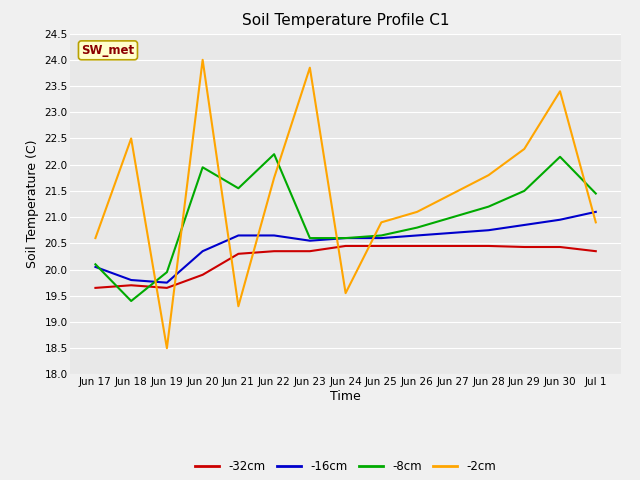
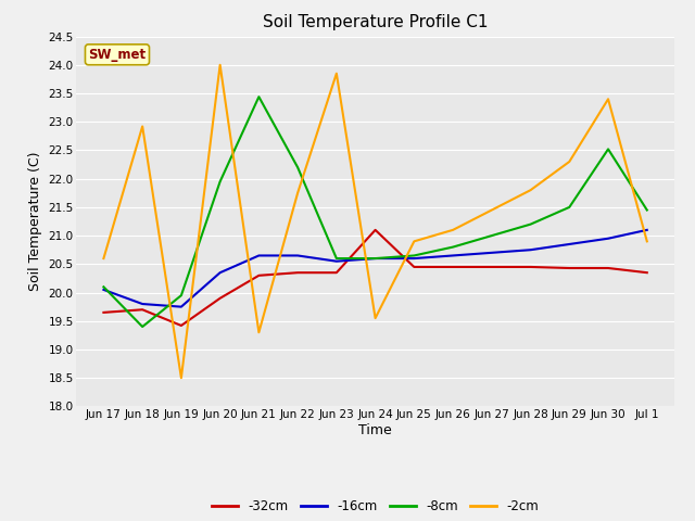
-2cm/Jun 18: 22.50 -> 22.92
-32cm/Jun 19: 19.65 -> 19.42
-8cm/Jun 21: 21.55 -> 23.44
-32cm/Jun 24: 20.45 -> 21.10
-8cm/Jun 30: 22.15 -> 22.52
